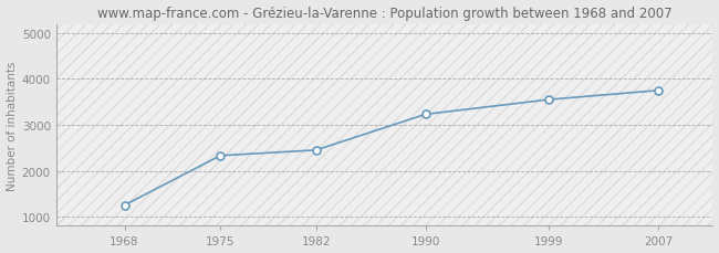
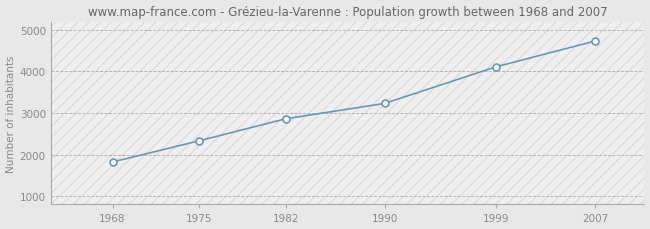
1968: 1250 -> 1820
1982: 2450 -> 2860
1999: 3550 -> 4110
2007: 3750 -> 4730
